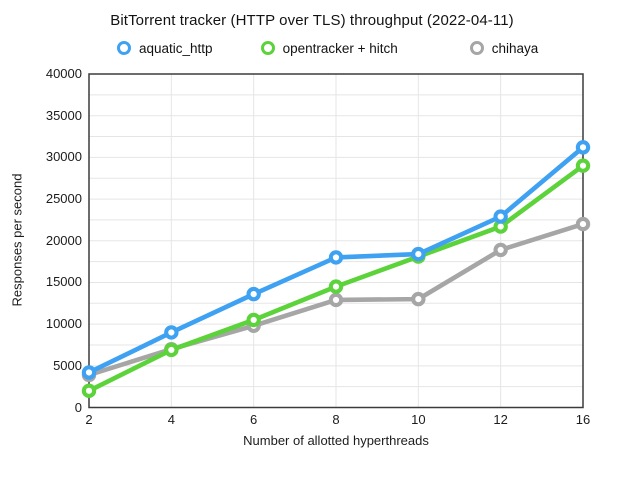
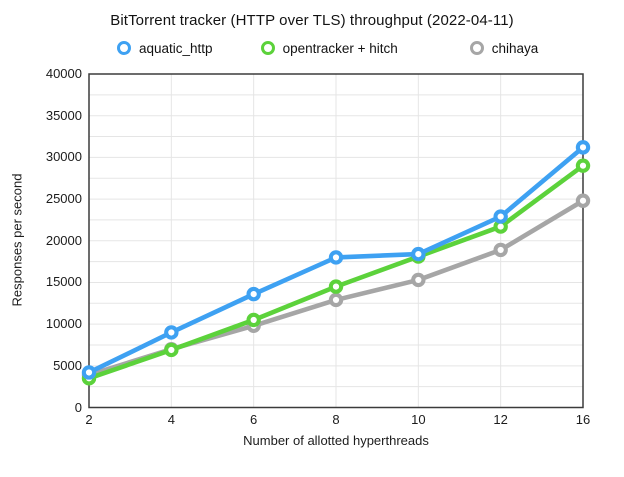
opentracker + hitch/2: 2000 -> 4000
chihaya/10: 13000 -> 15000
chihaya/16: 22000 -> 25000
